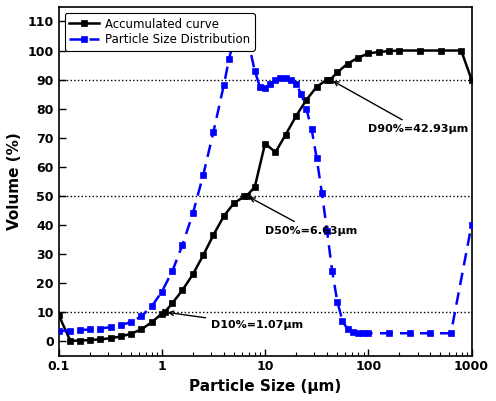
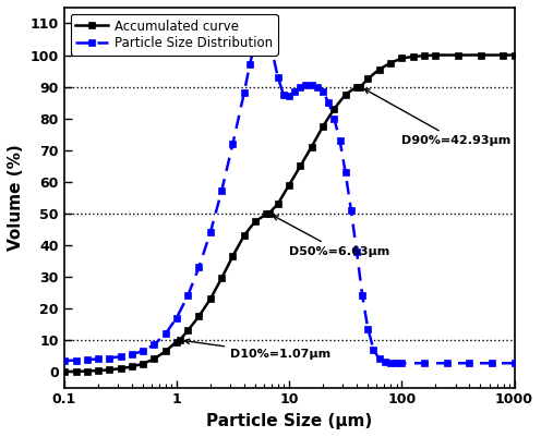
Accumulated curve/0.1: 9.0 -> 0.1
Accumulated curve/10: 68.0 -> 59.0
Accumulated curve/1000: 90.0 -> 100.0
Particle Size Distribution/1000: 40.0 -> 2.7
